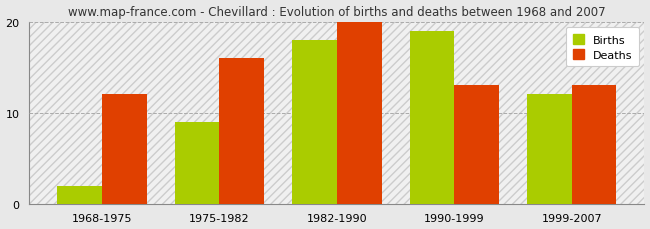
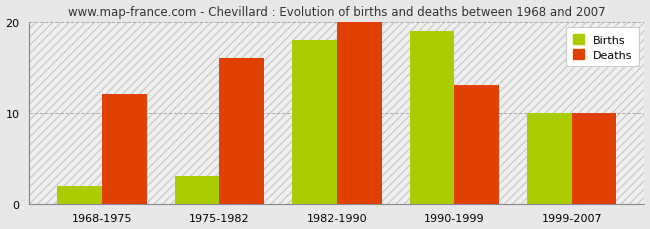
Births/1975-1982: 9 -> 3
Births/1999-2007: 12 -> 10
Deaths/1999-2007: 13 -> 10
